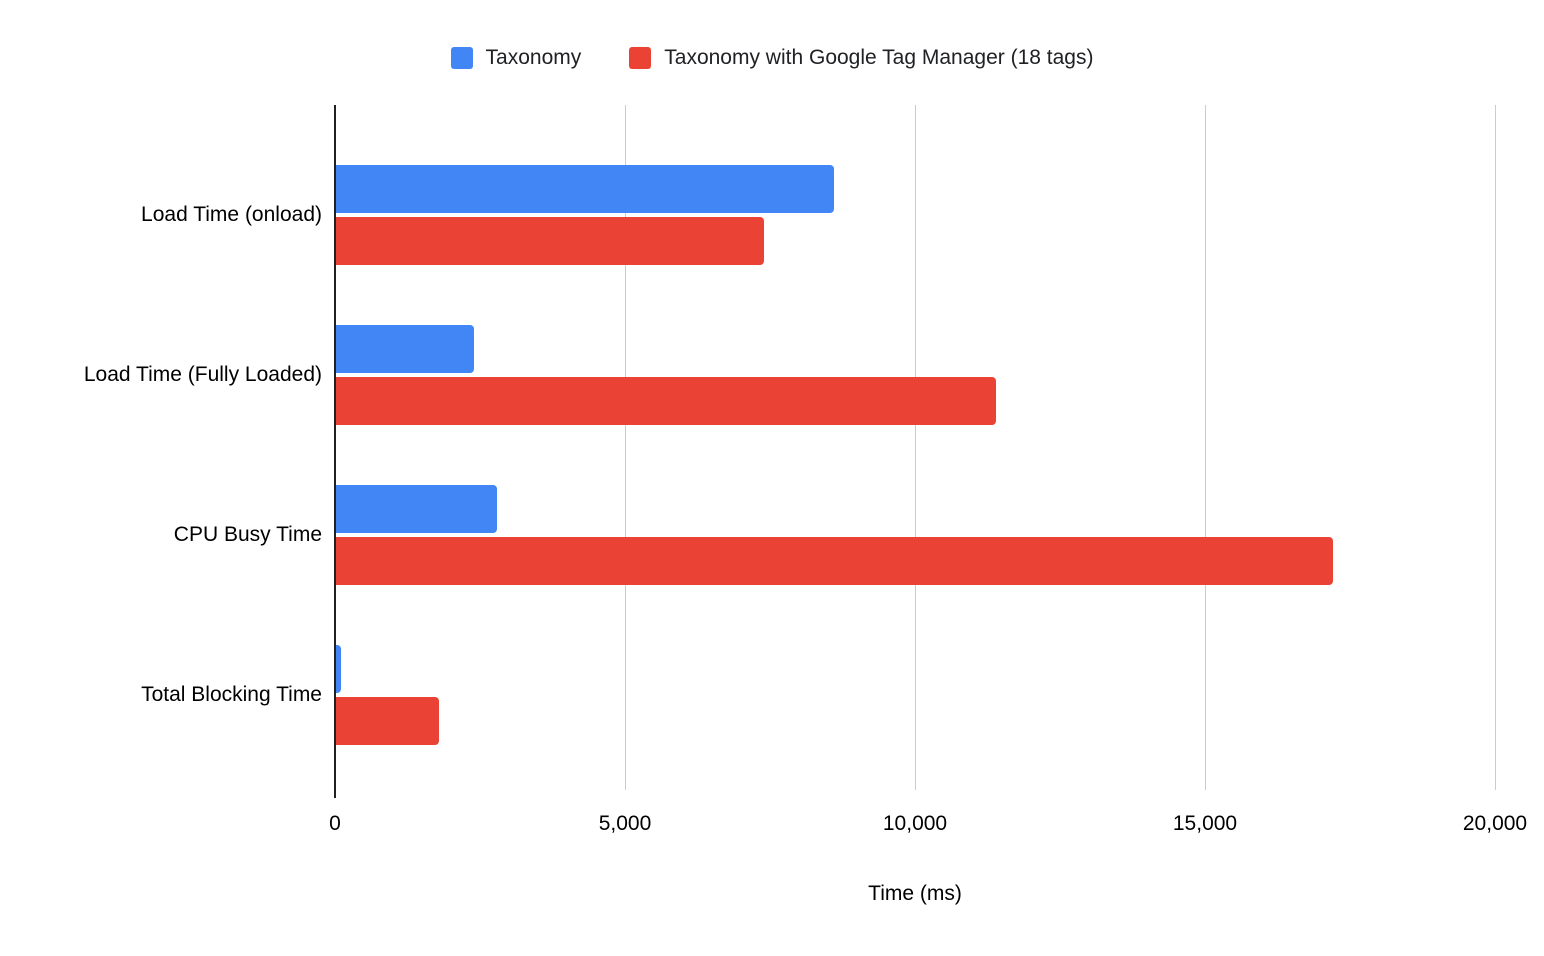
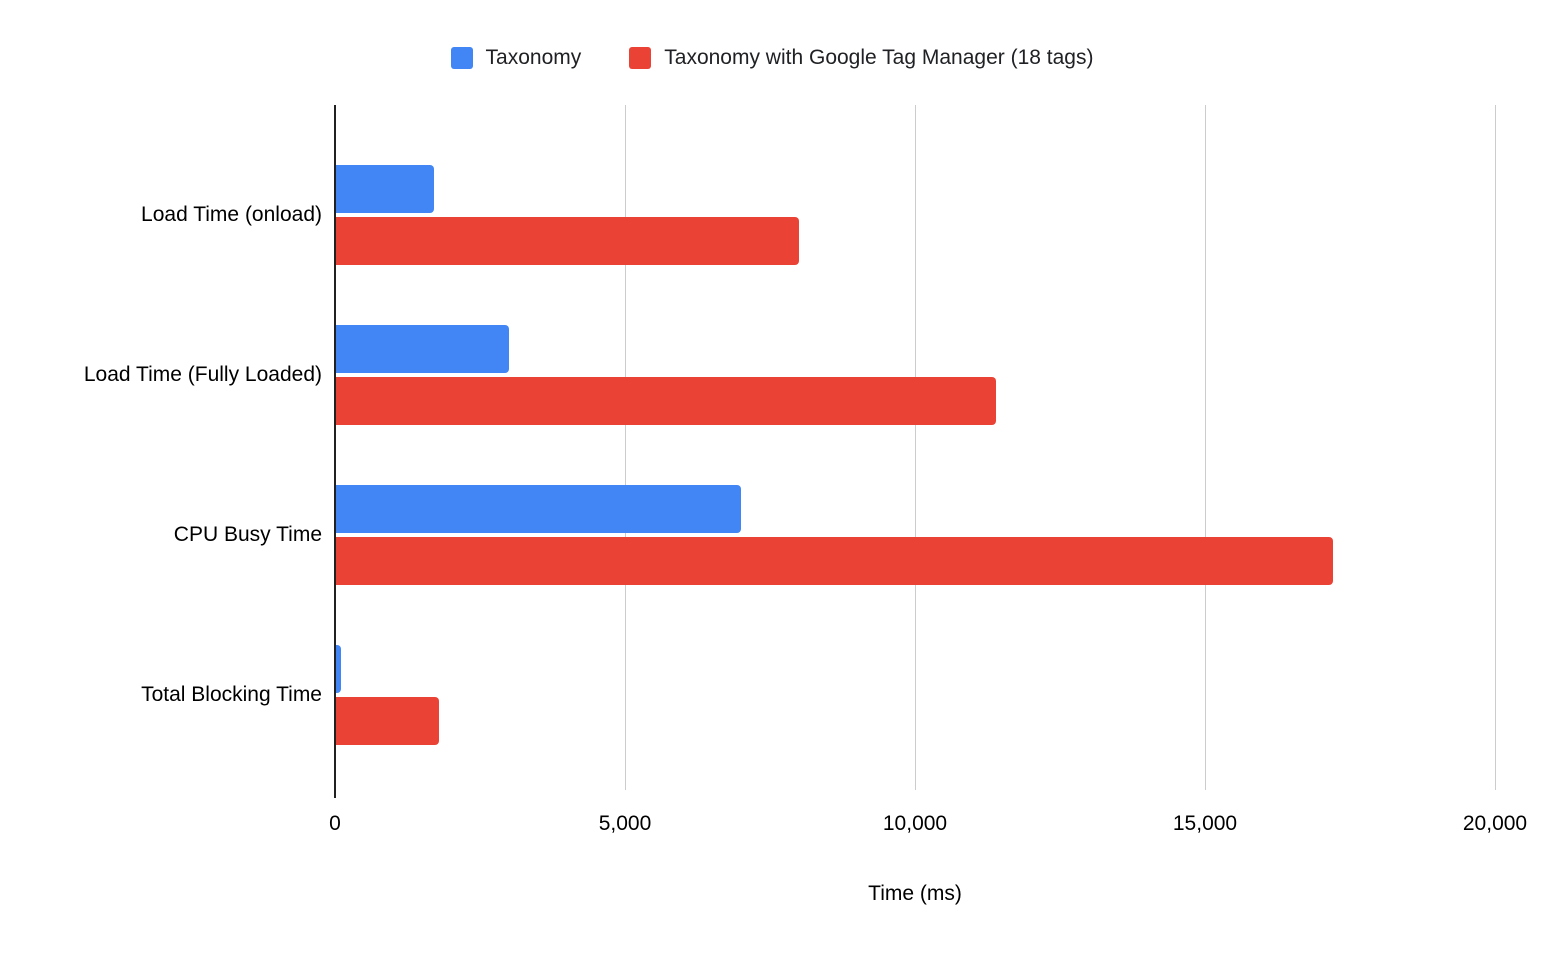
Taxonomy/Load Time (onload): 8600 -> 1700
Taxonomy with Google Tag Manager (18 tags)/Load Time (onload): 7400 -> 8000
Taxonomy/Load Time (Fully Loaded): 2400 -> 3000
Taxonomy/CPU Busy Time: 2800 -> 7000
